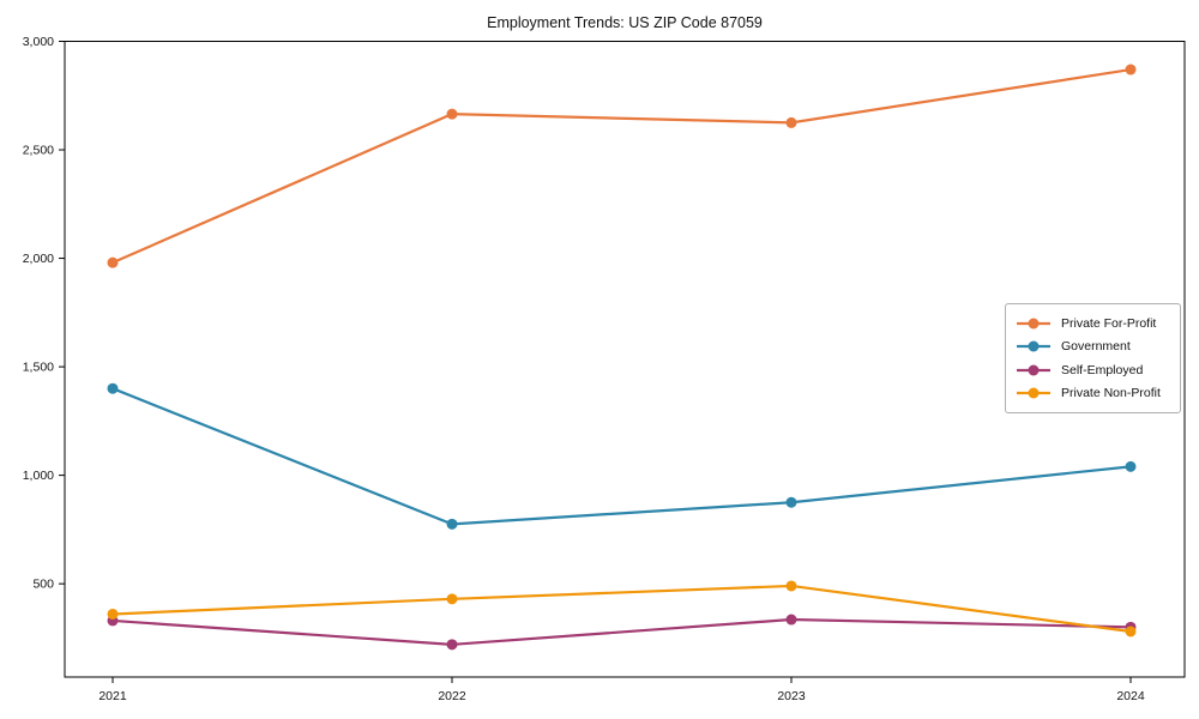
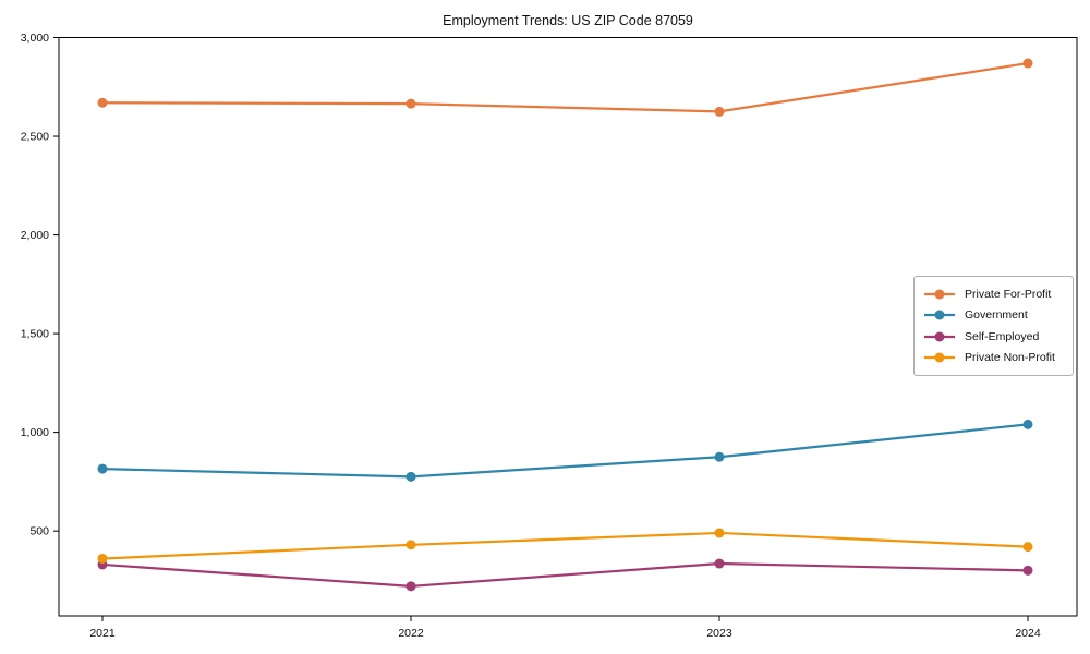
Private For-Profit/2021: 1980 -> 2670
Government/2021: 1400 -> 820
Private Non-Profit/2024: 280 -> 420
